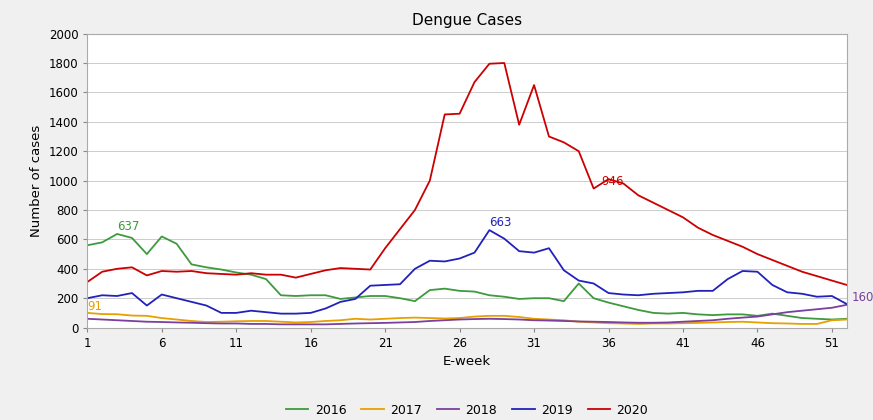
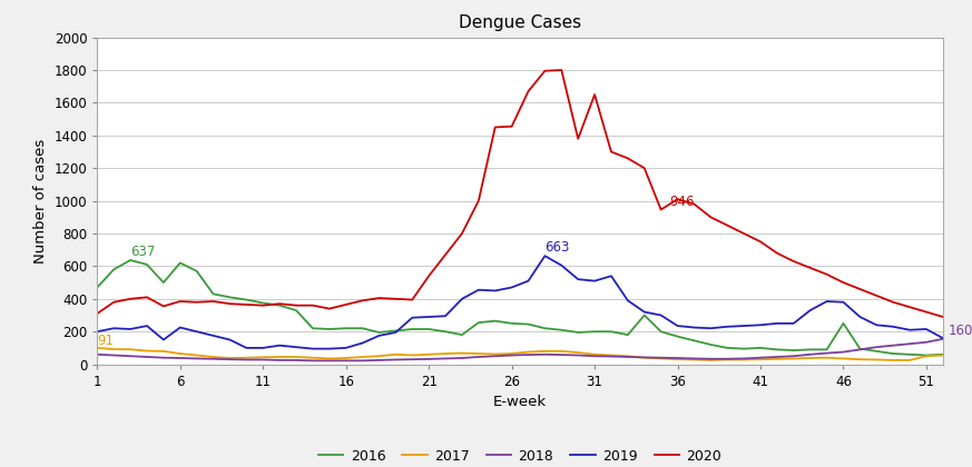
2016/1: 560 -> 470
2016/46: 80 -> 250
